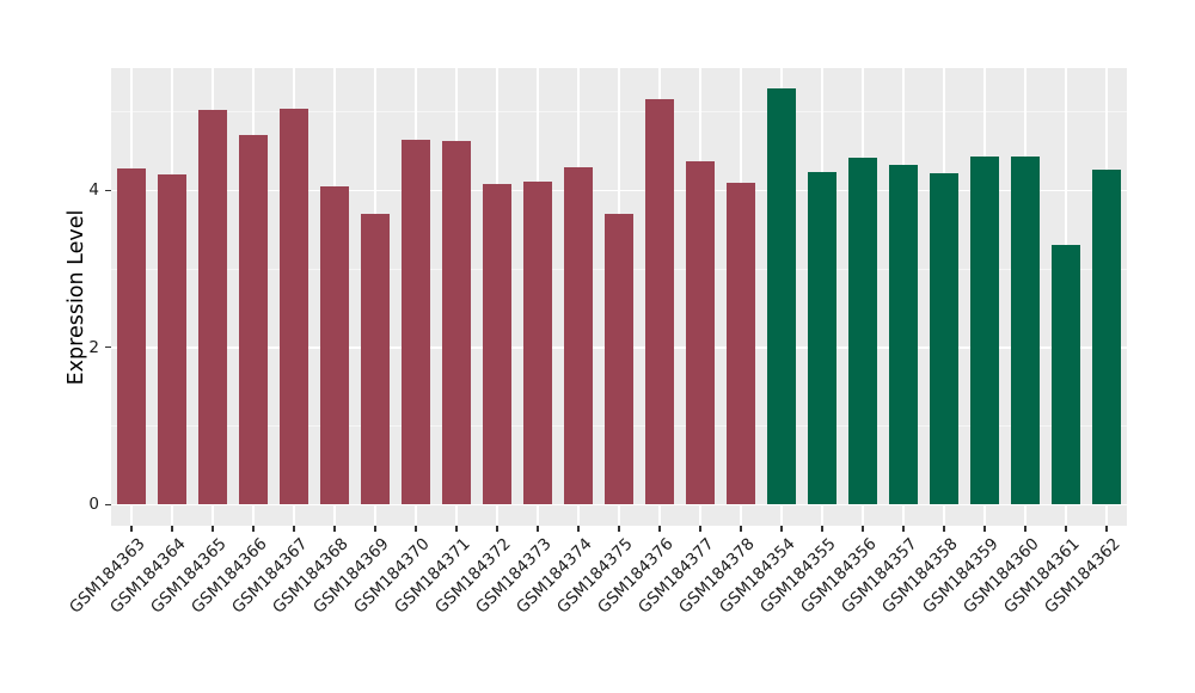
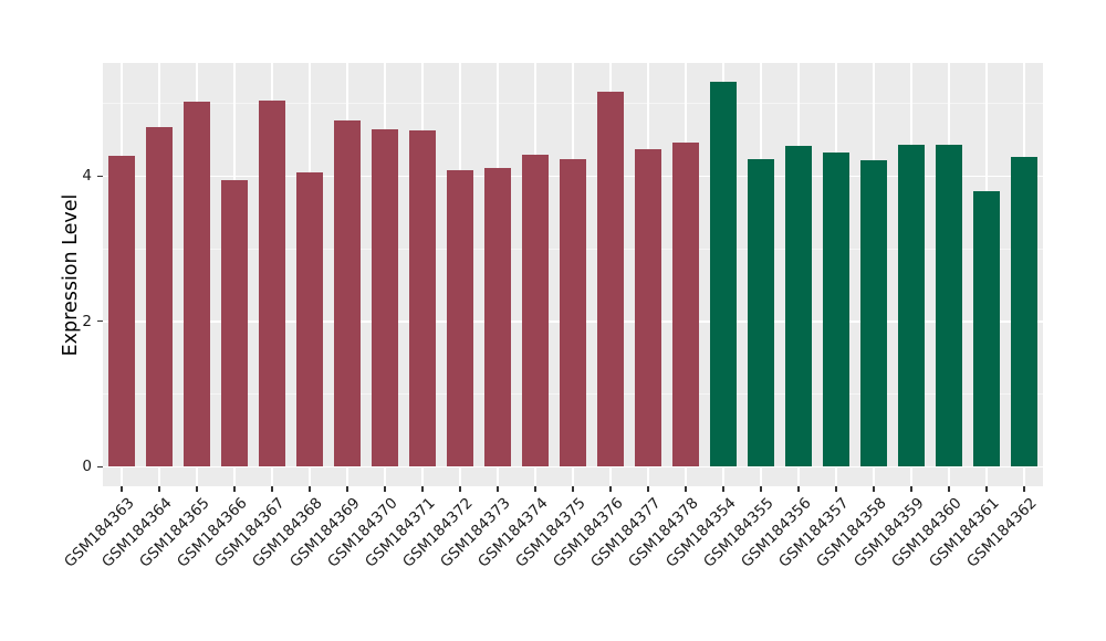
GSM184364: 4.2 -> 4.7
GSM184366: 4.7 -> 3.9
GSM184369: 3.7 -> 4.8
GSM184375: 3.7 -> 4.2
GSM184378: 4.1 -> 4.5
GSM184361: 3.3 -> 3.8
